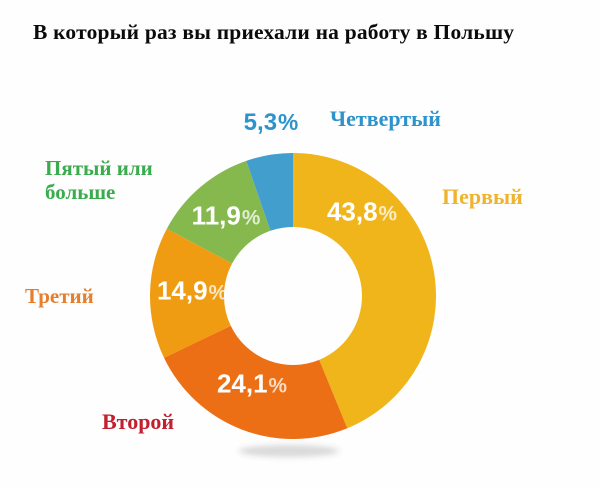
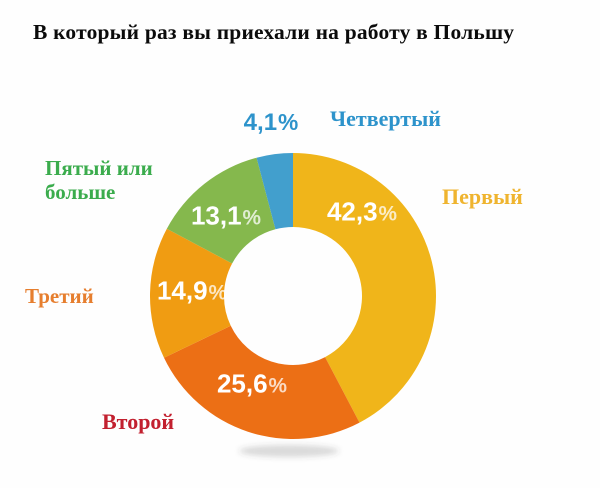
Первый: 43,8 -> 42,3
Второй: 24,1 -> 25,6
Пятый или больше: 11,9 -> 13,1
Четвертый: 5,3 -> 4,1
